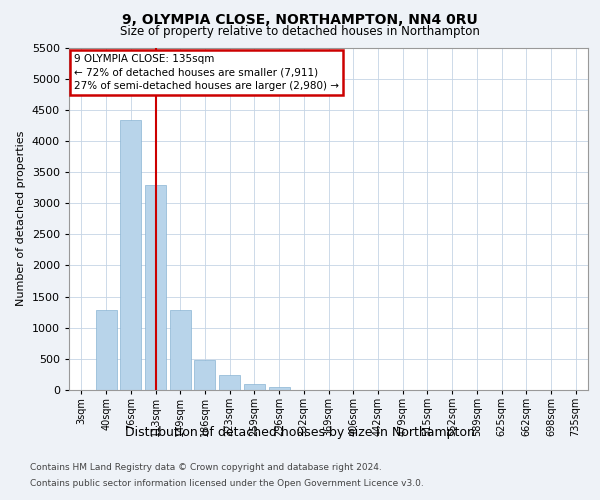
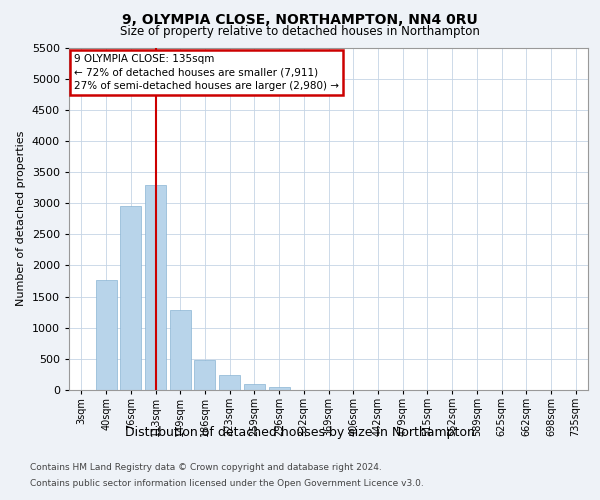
40sqm: 1280 -> 1760
76sqm: 4340 -> 2960
